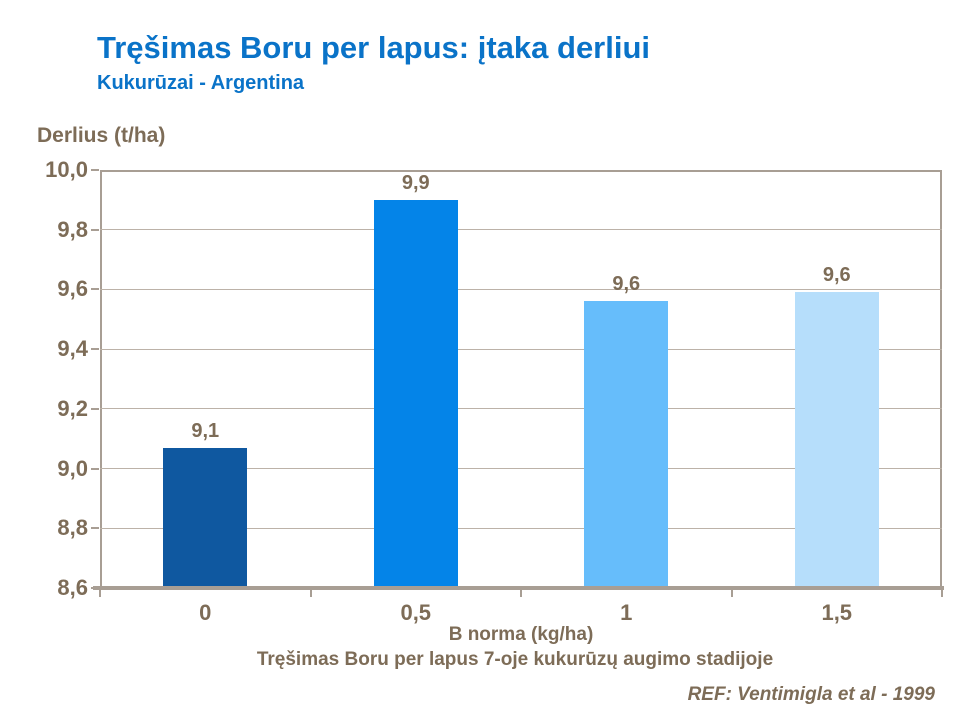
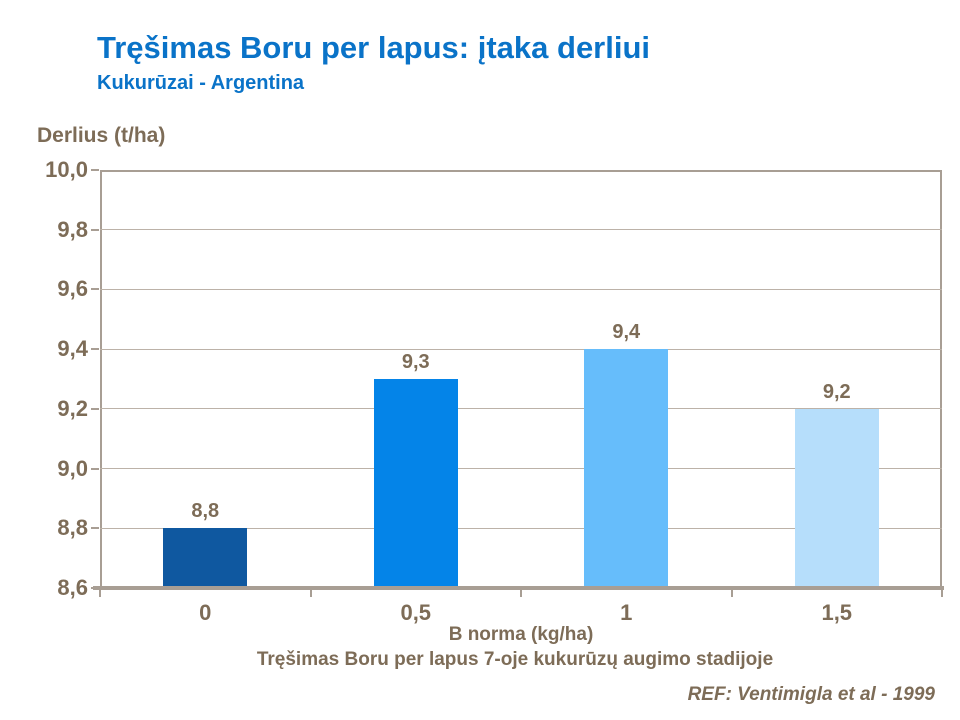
0: 9,1 -> 8,8
0,5: 9,9 -> 9,3
1: 9,6 -> 9,4
1,5: 9,6 -> 9,2
